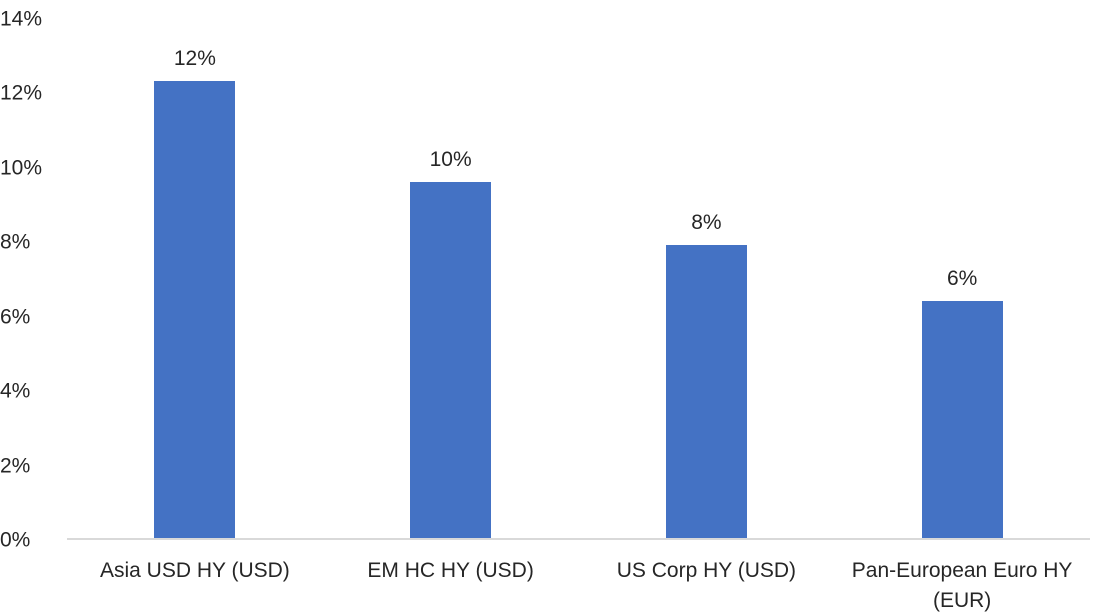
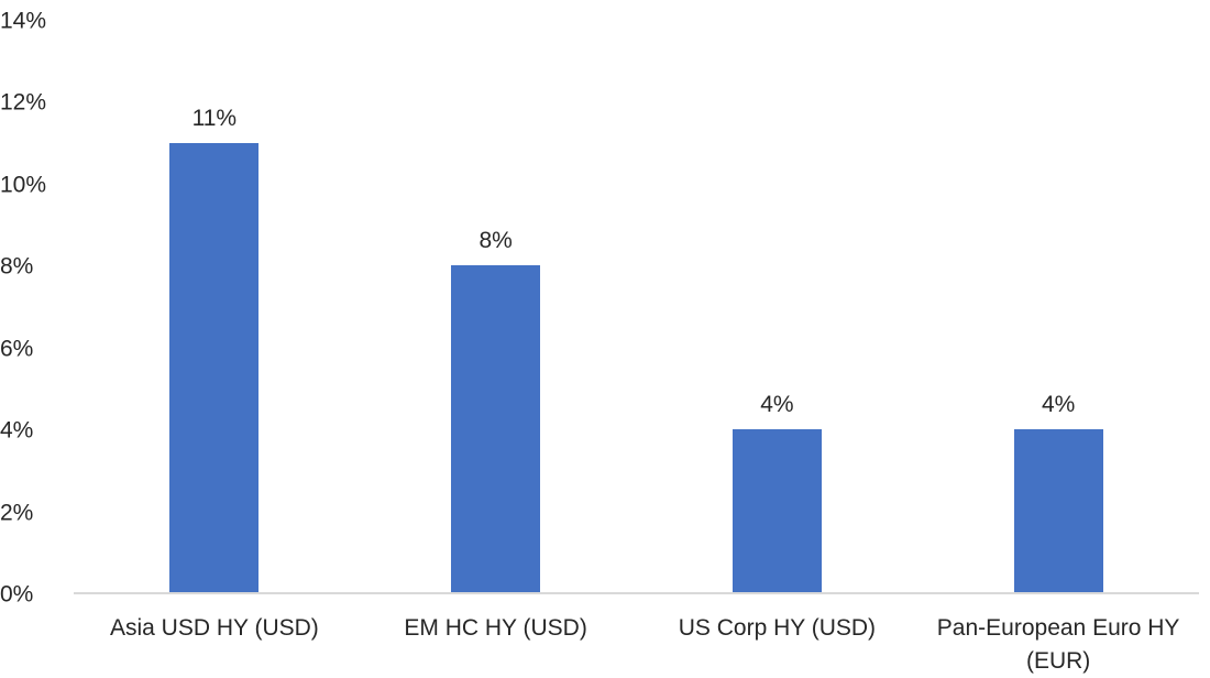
Asia USD HY (USD): 12% -> 11%
EM HC HY (USD): 10% -> 8%
US Corp HY (USD): 8% -> 4%
Pan-European Euro HY (EUR): 6% -> 4%
